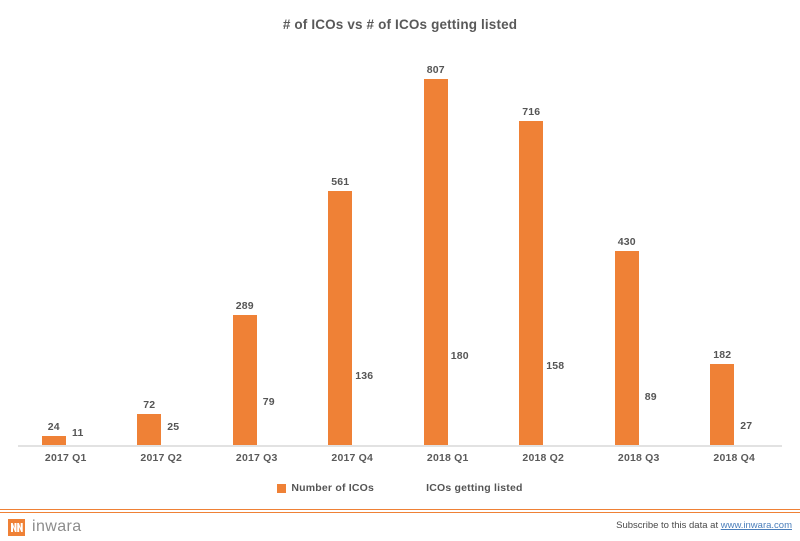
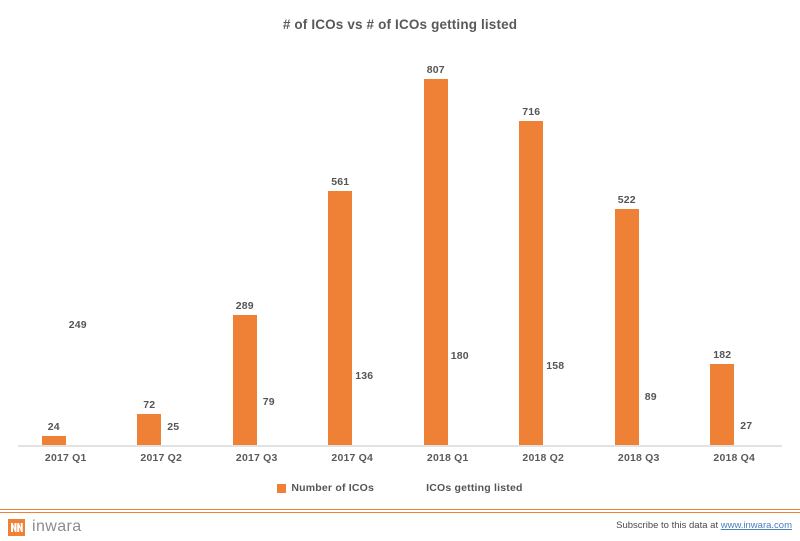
ICOs getting listed/2017 Q1: 11 -> 249
Number of ICOs/2018 Q3: 430 -> 522
